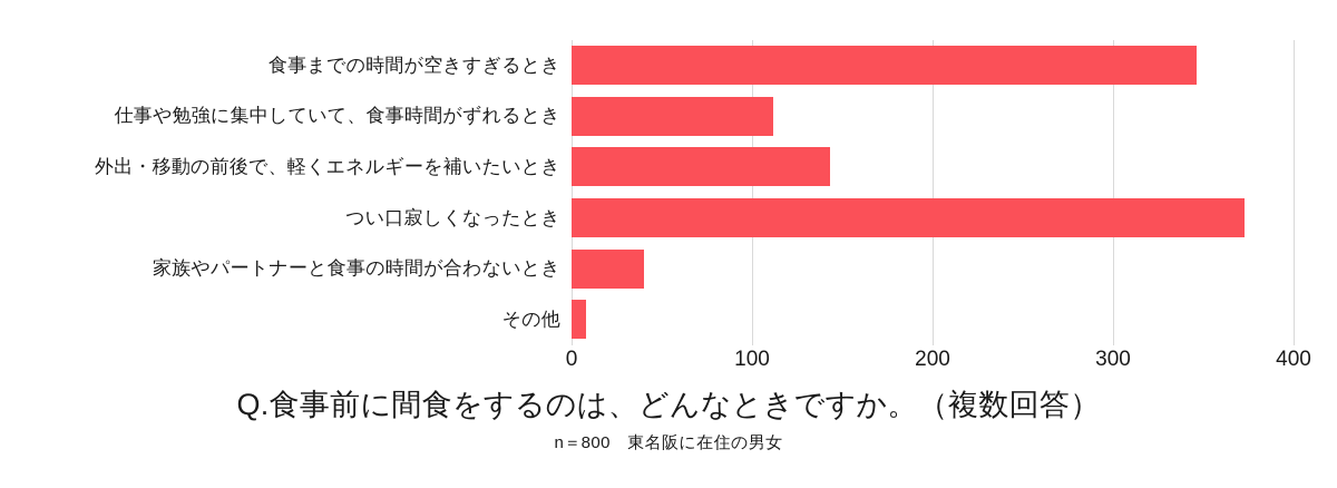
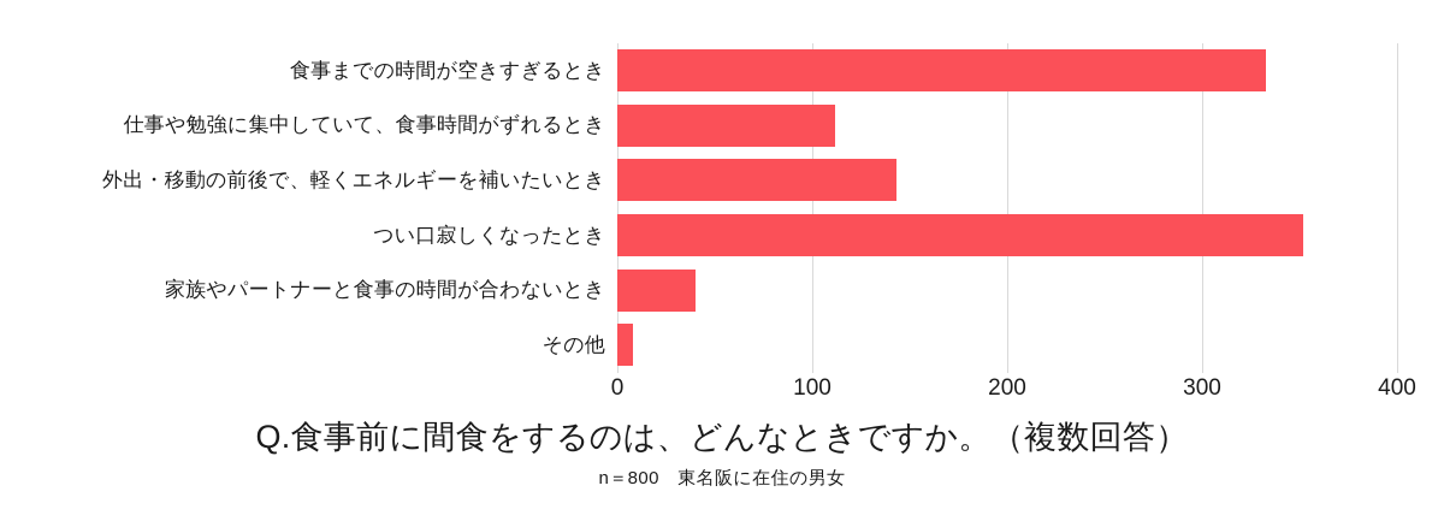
食事までの時間が空きすぎるとき: 346 -> 333
つい口寂しくなったとき: 373 -> 352
